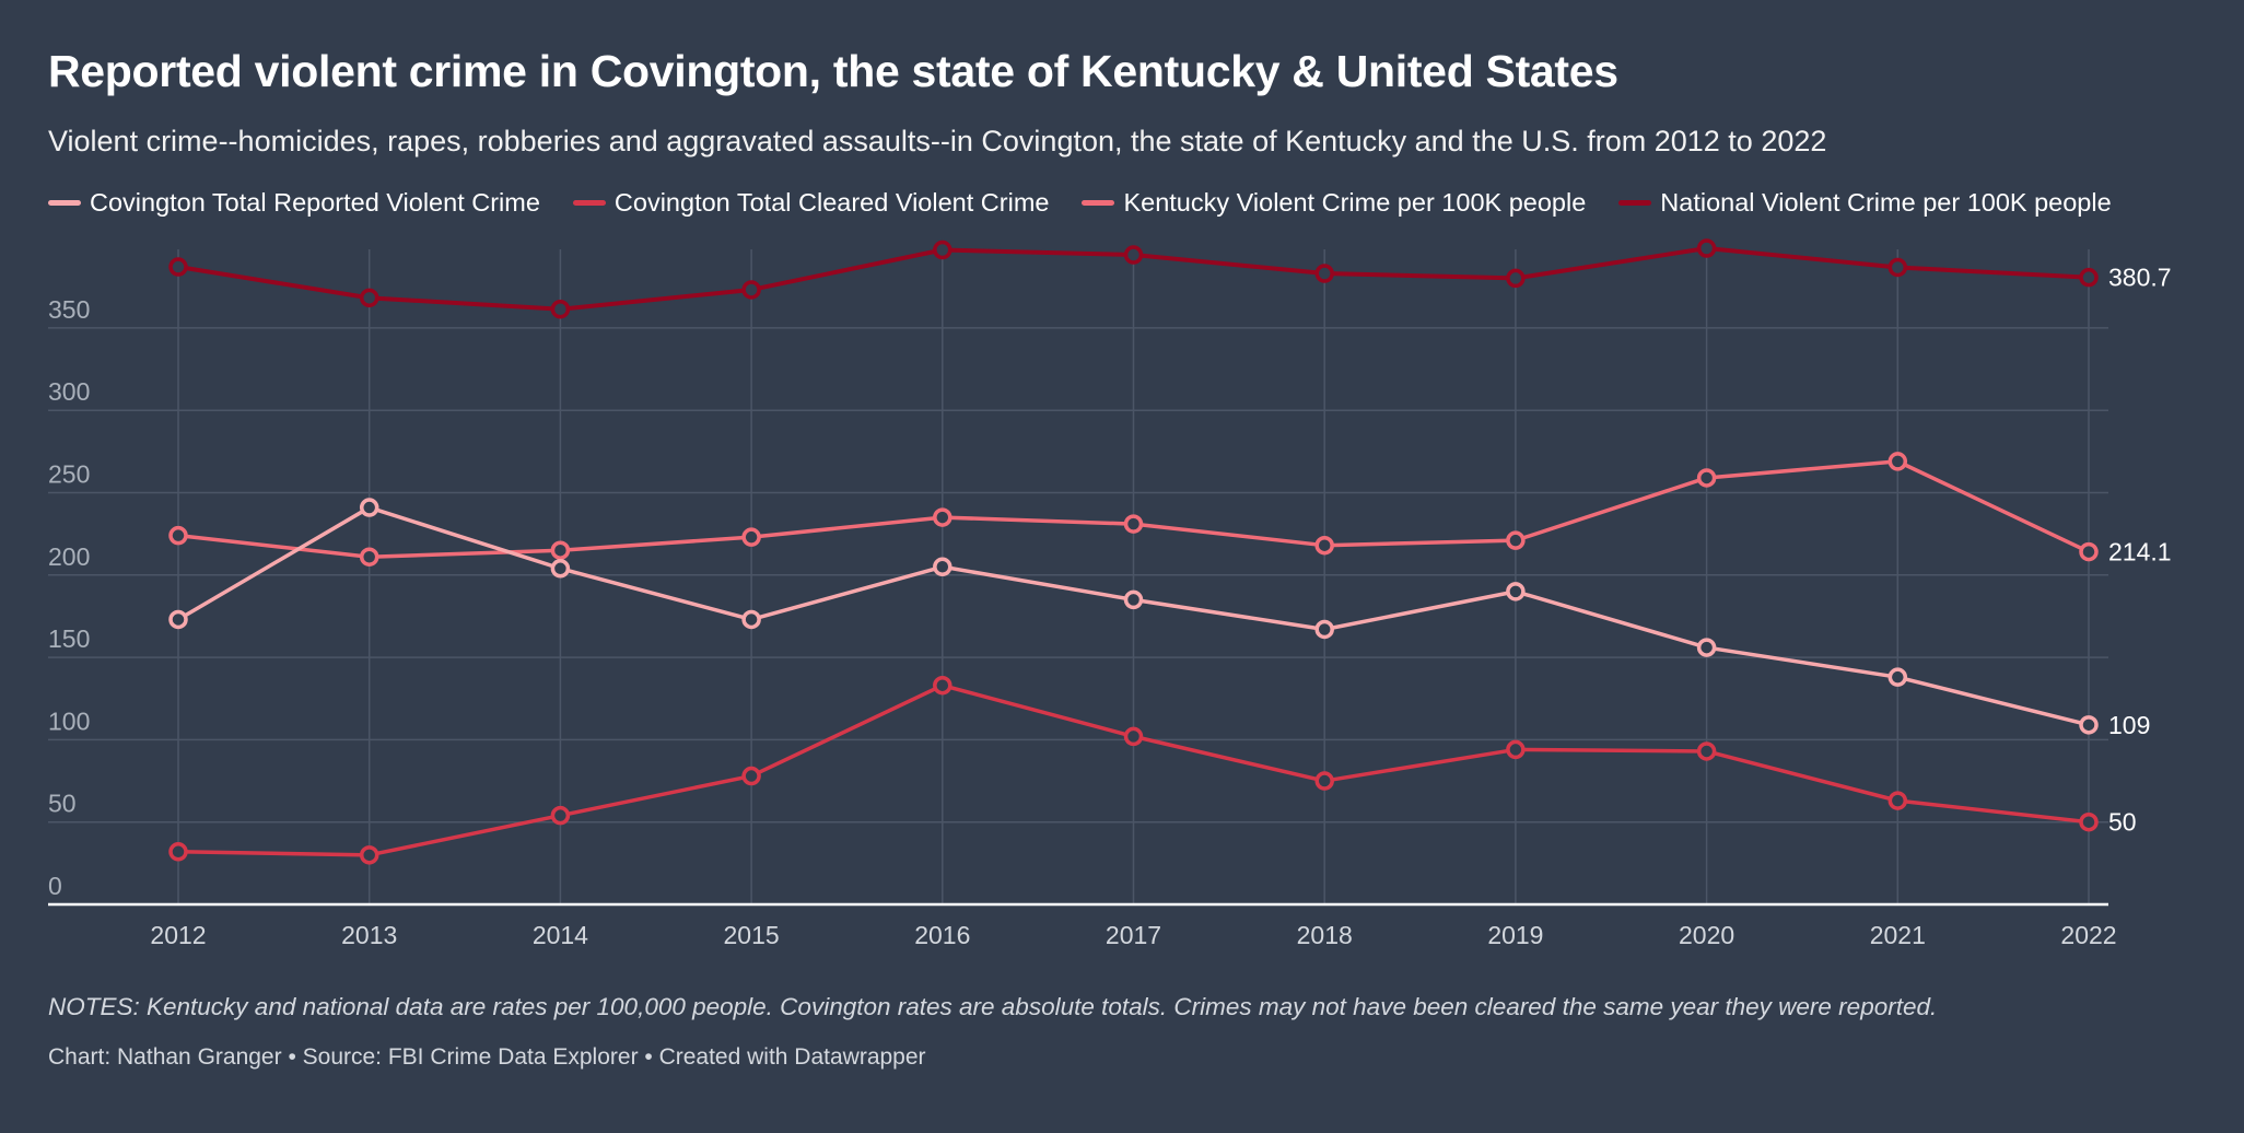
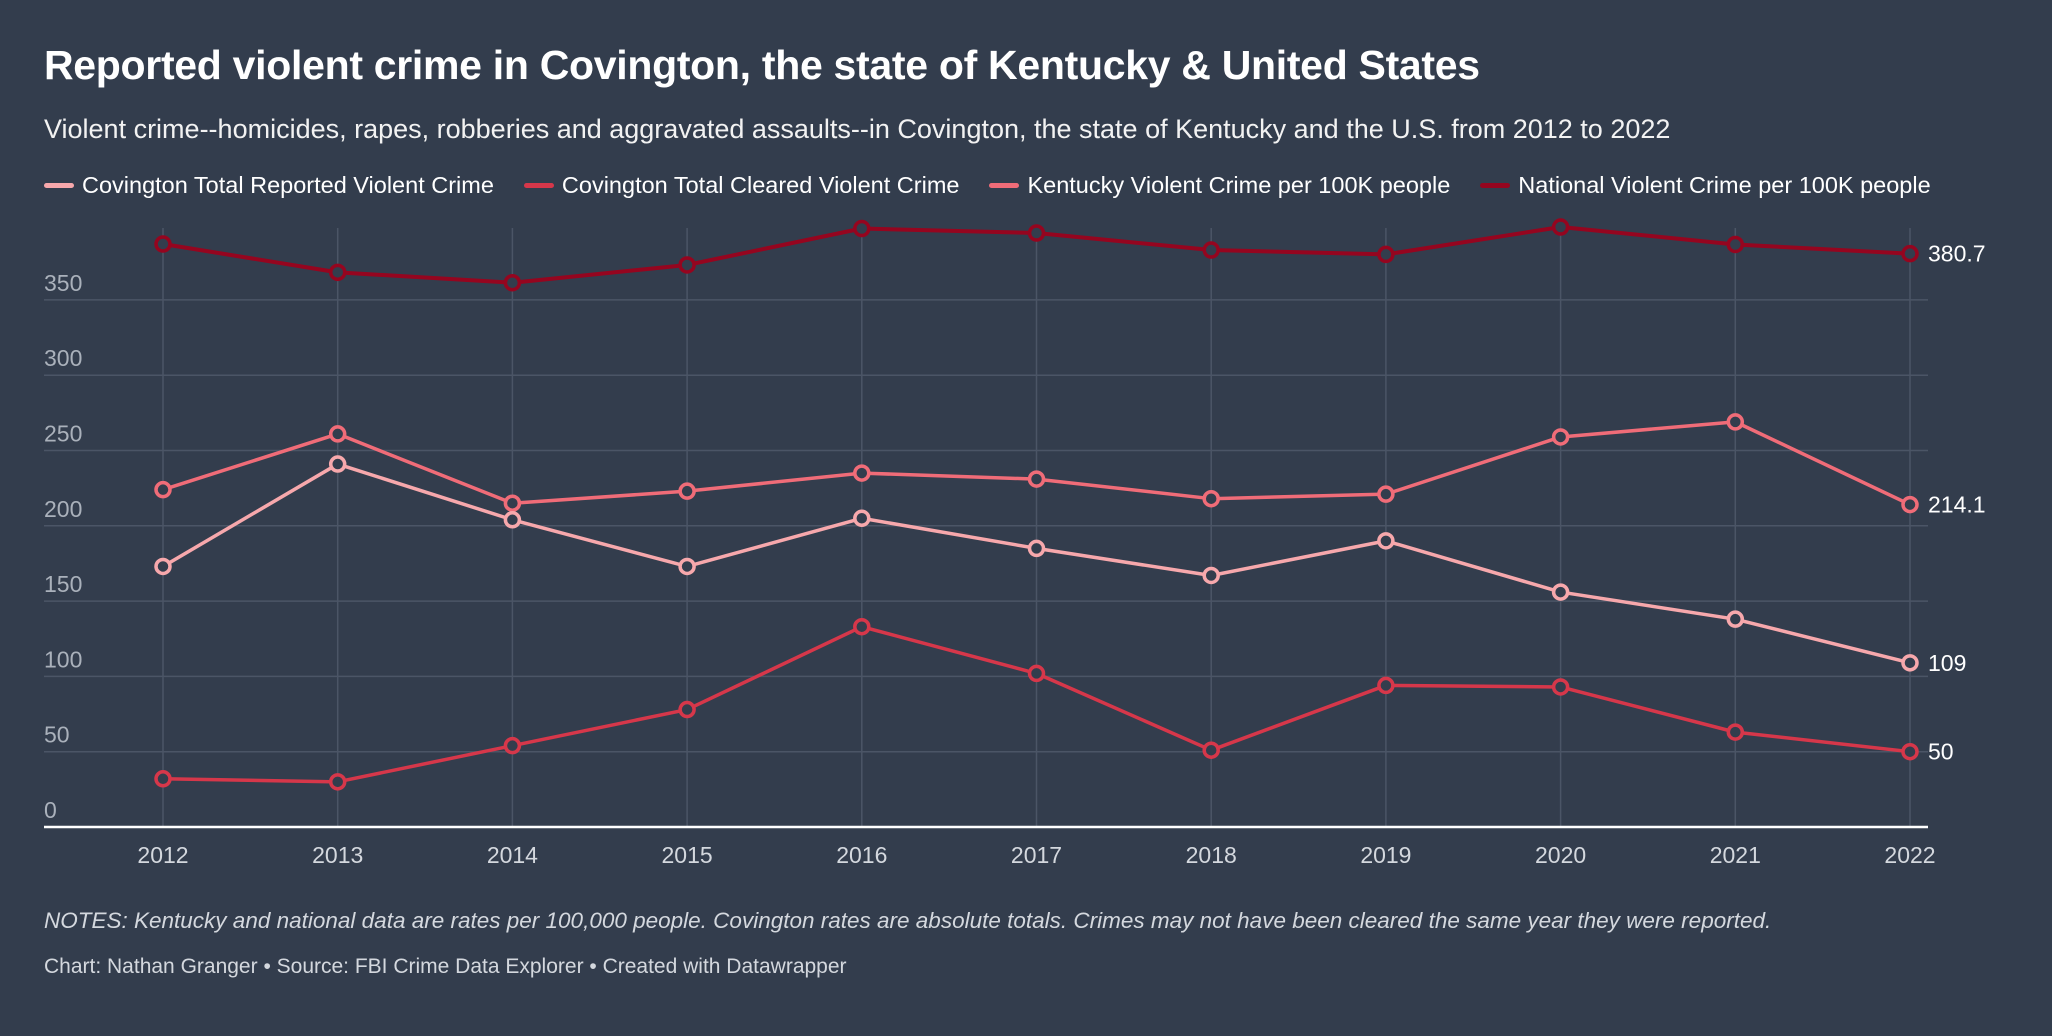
Kentucky Violent Crime per 100K people/2013: 211 -> 261
Covington Total Cleared Violent Crime/2018: 75 -> 51
